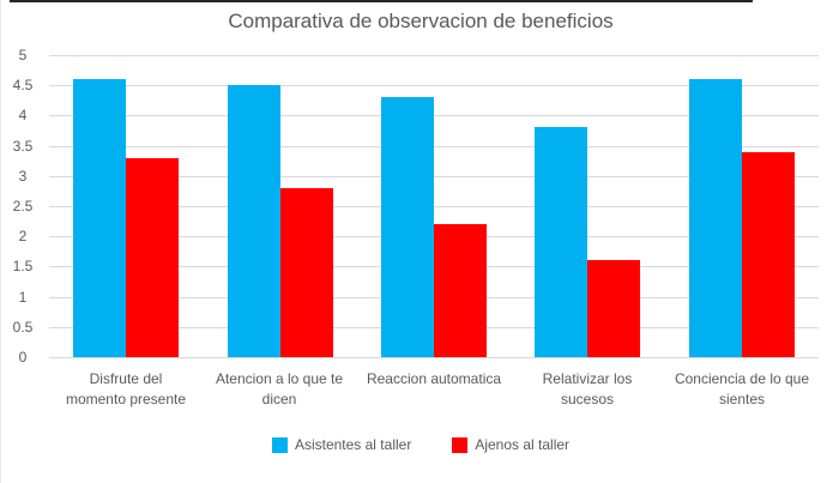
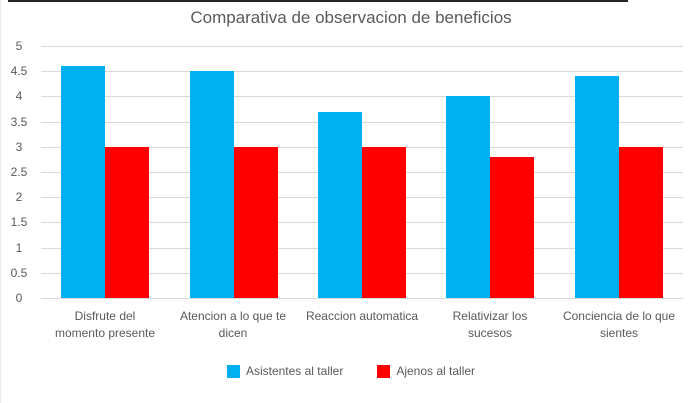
Ajenos al taller/Disfrute del momento presente: 3.3 -> 3.0
Ajenos al taller/Atencion a lo que te dicen: 2.8 -> 3.0
Asistentes al taller/Reaccion automatica: 4.3 -> 3.7
Ajenos al taller/Reaccion automatica: 2.2 -> 3.0
Asistentes al taller/Relativizar los sucesos: 3.8 -> 4.0
Ajenos al taller/Relativizar los sucesos: 1.6 -> 2.8
Asistentes al taller/Conciencia de lo que sientes: 4.6 -> 4.4
Ajenos al taller/Conciencia de lo que sientes: 3.4 -> 3.0
